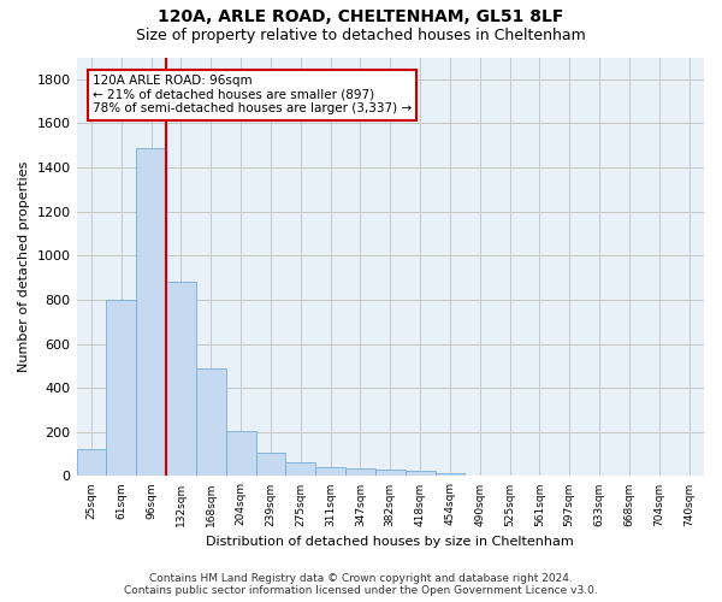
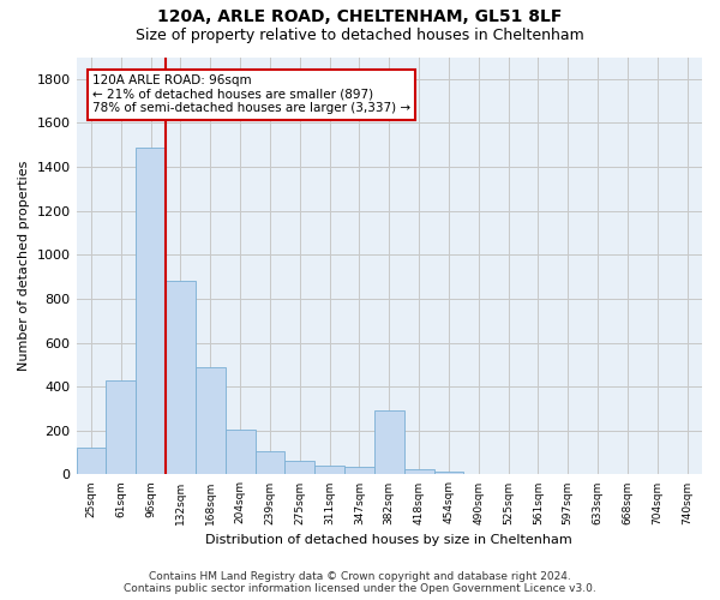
61sqm: 800 -> 430
382sqm: 30 -> 290
